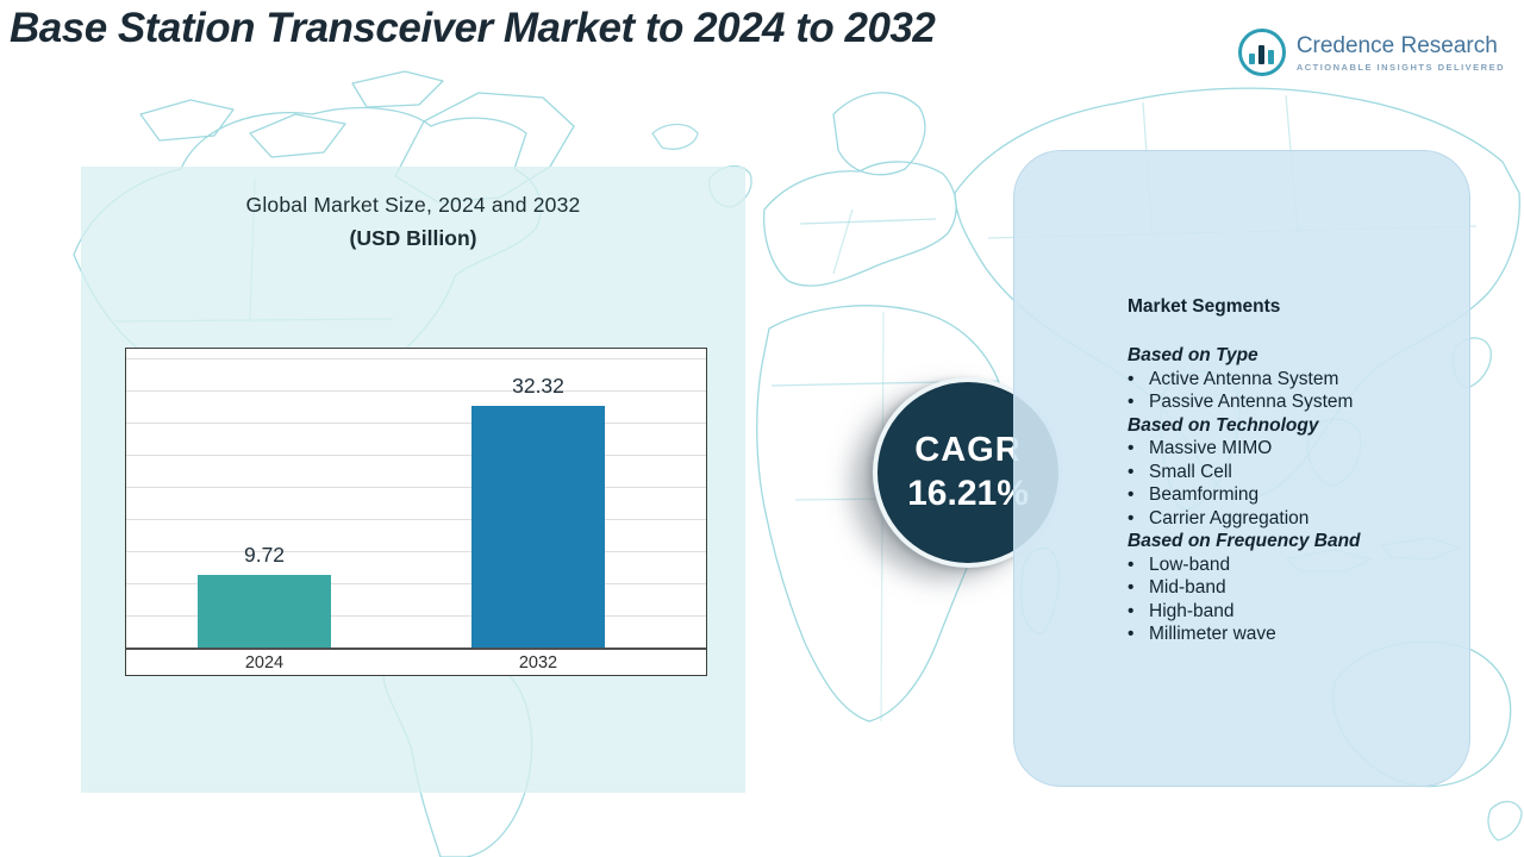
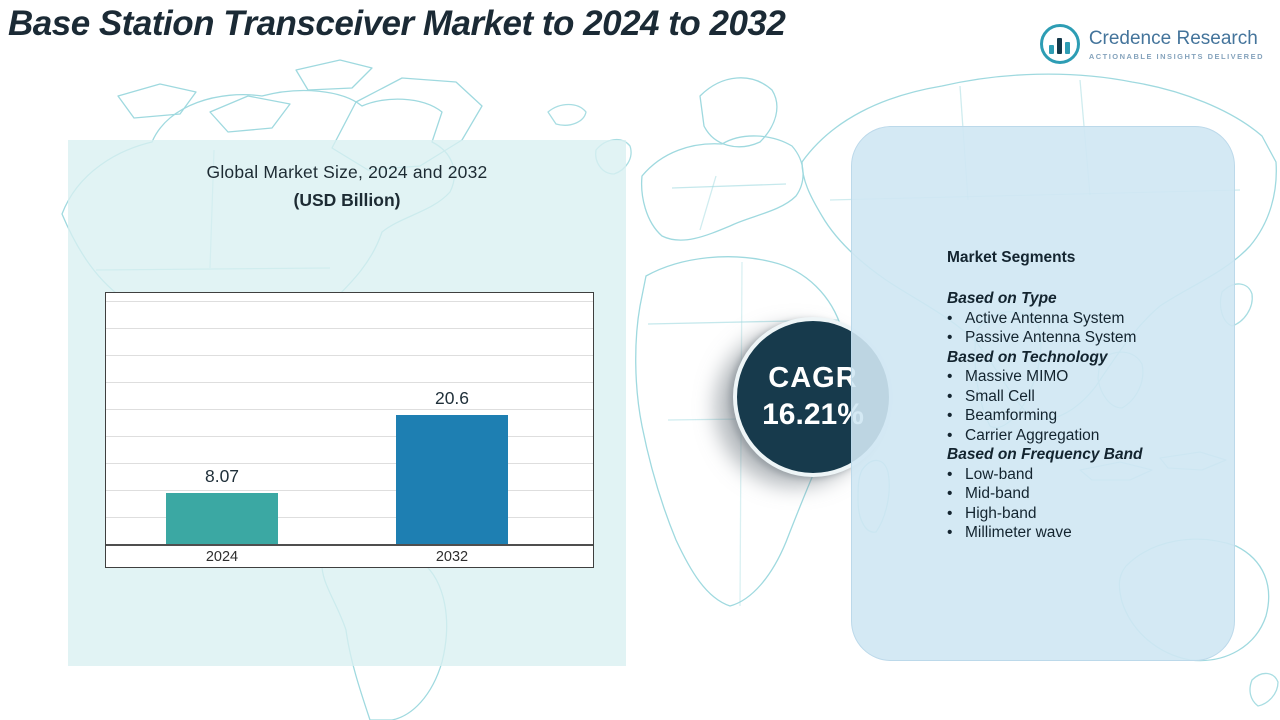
2024: 9.72 -> 8.07
2032: 32.32 -> 20.6
